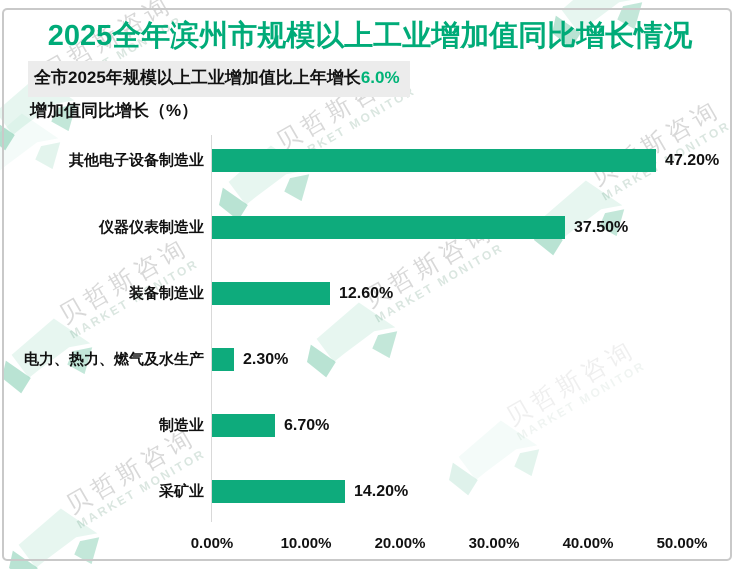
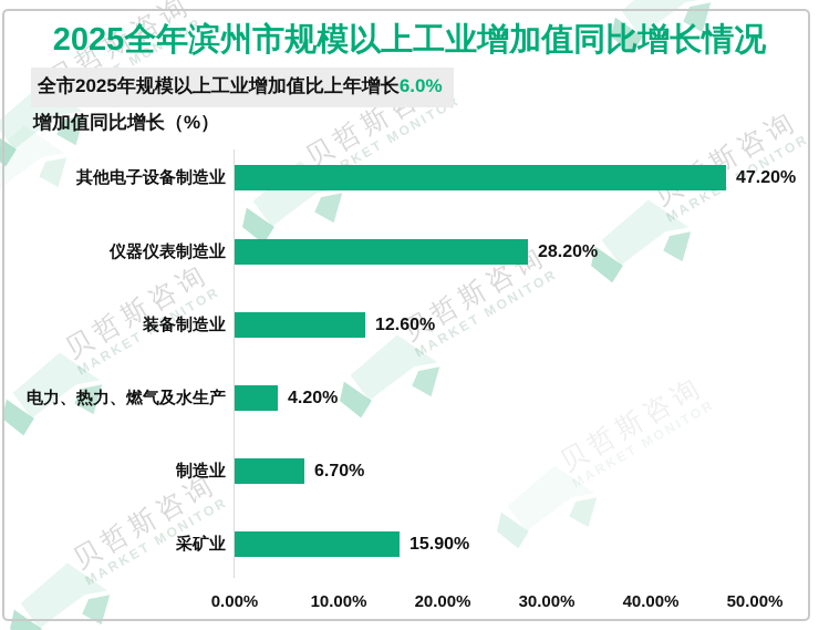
仪器仪表制造业: 37.50% -> 28.20%
电力、热力、燃气及水生产: 2.30% -> 4.20%
采矿业: 14.20% -> 15.90%
